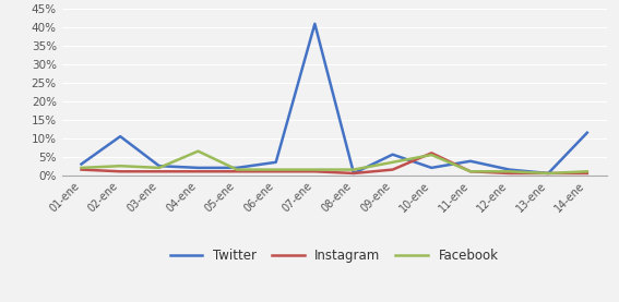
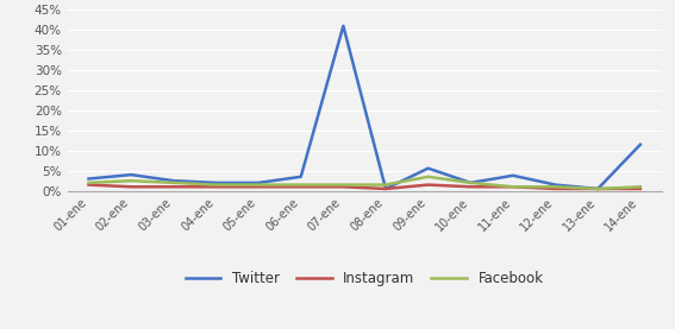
Twitter/02-ene: 10.5% -> 4.0%
Facebook/04-ene: 6.5% -> 1.5%
Instagram/10-ene: 6.0% -> 1.0%
Facebook/10-ene: 5.5% -> 2.0%
